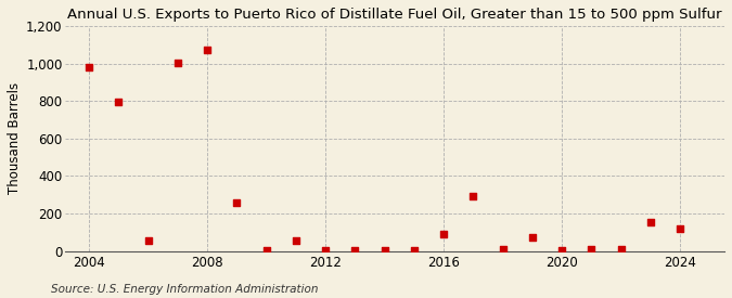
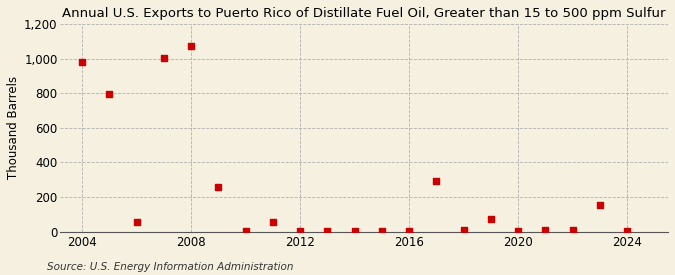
2016: 90 -> 0
2024: 120 -> 0
